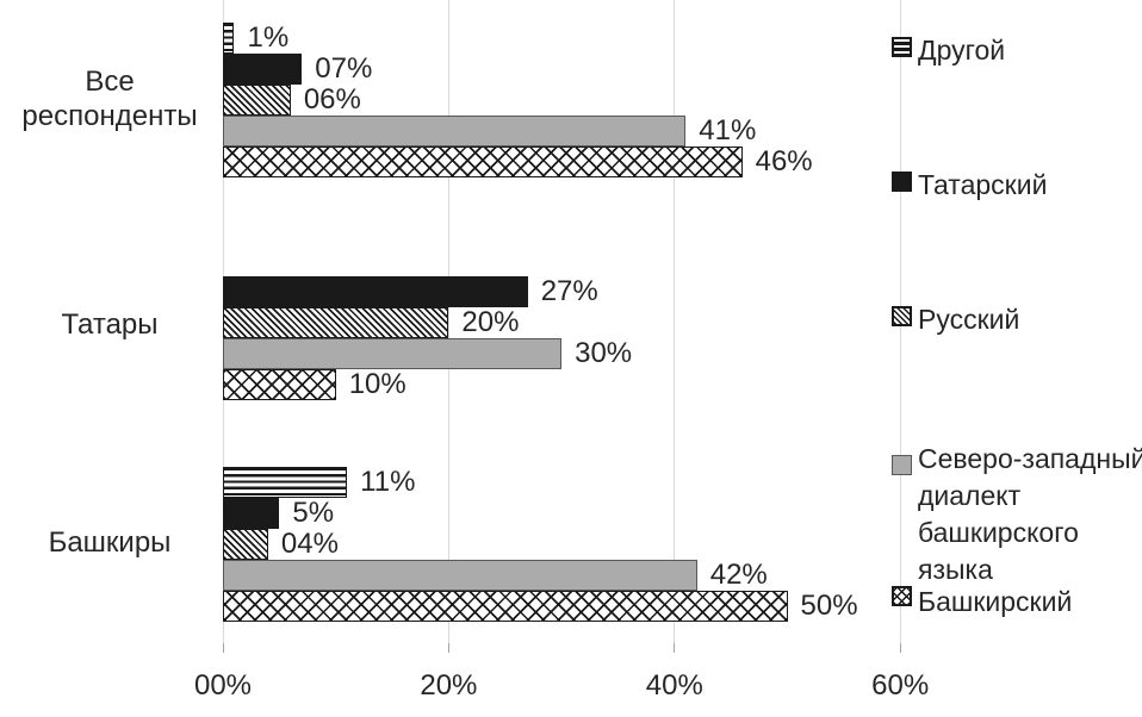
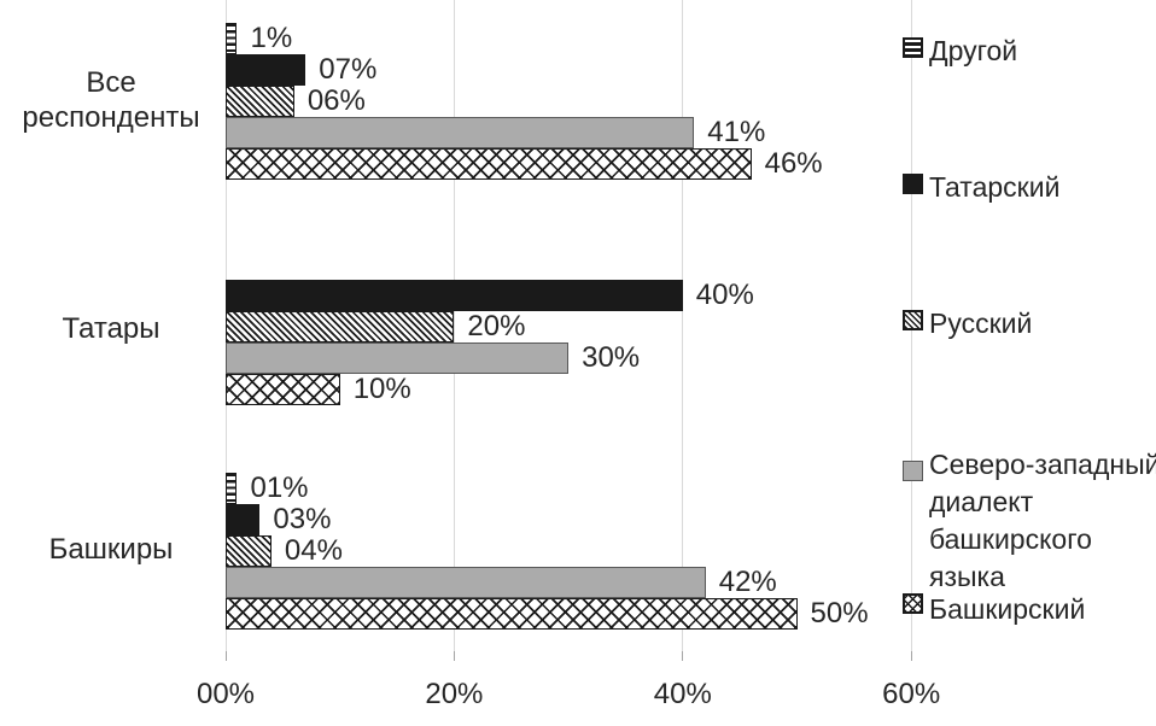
Татарский/Татары: 27% -> 40%
Другой/Башкиры: 11% -> 01%
Татарский/Башкиры: 5% -> 03%
